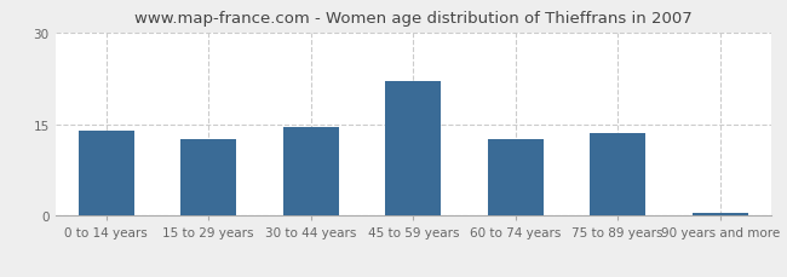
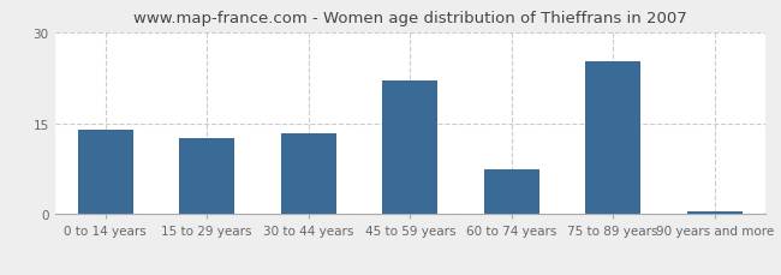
30 to 44 years: 14.5 -> 13.4
60 to 74 years: 12.5 -> 7.4
75 to 89 years: 13.5 -> 25.2
